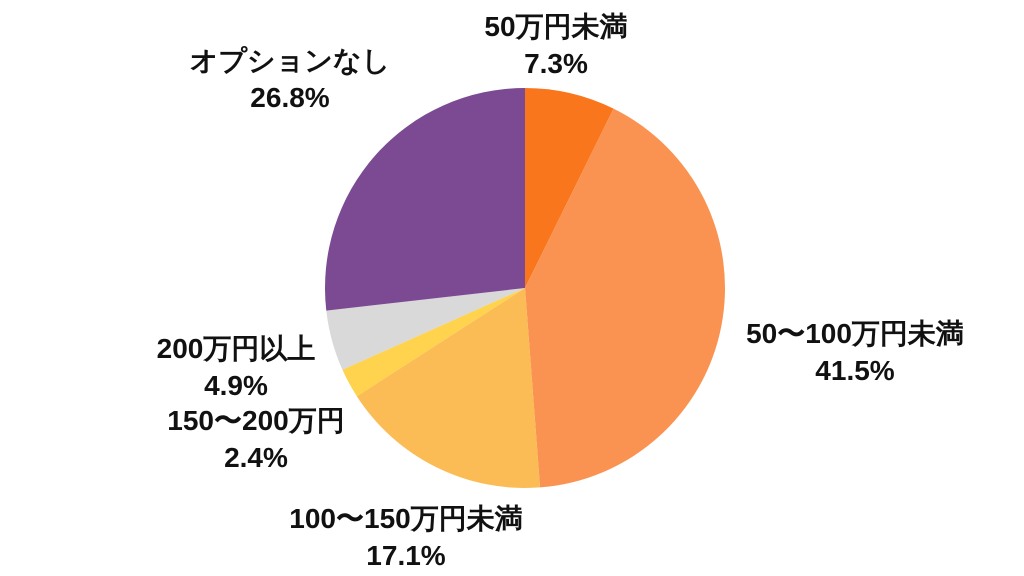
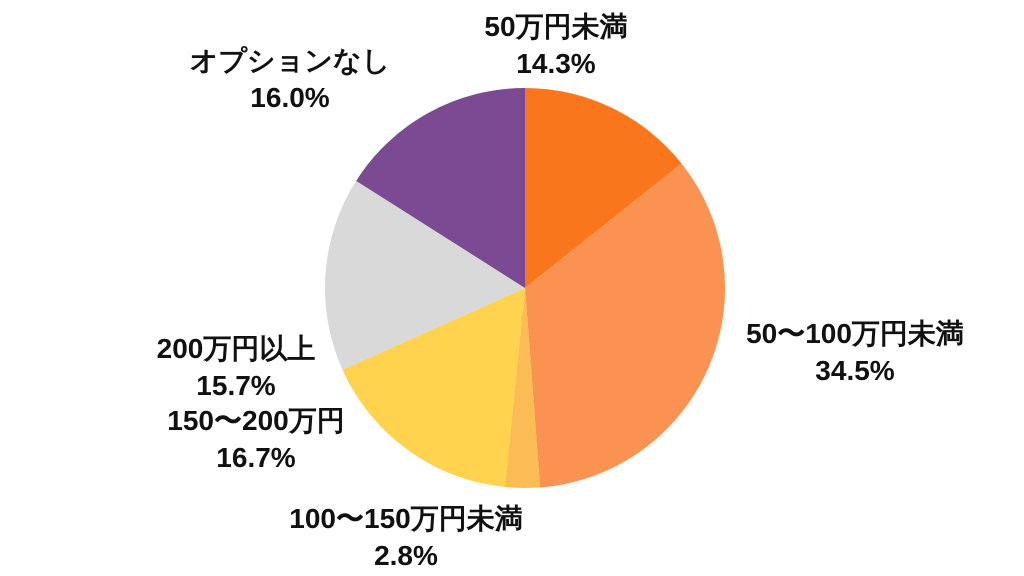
50万円未満: 7.3% -> 14.3%
50〜100万円未満: 41.5% -> 34.5%
100〜150万円未満: 17.1% -> 2.8%
150〜200万円: 2.4% -> 16.7%
200万円以上: 4.9% -> 15.7%
オプションなし: 26.8% -> 16.0%
